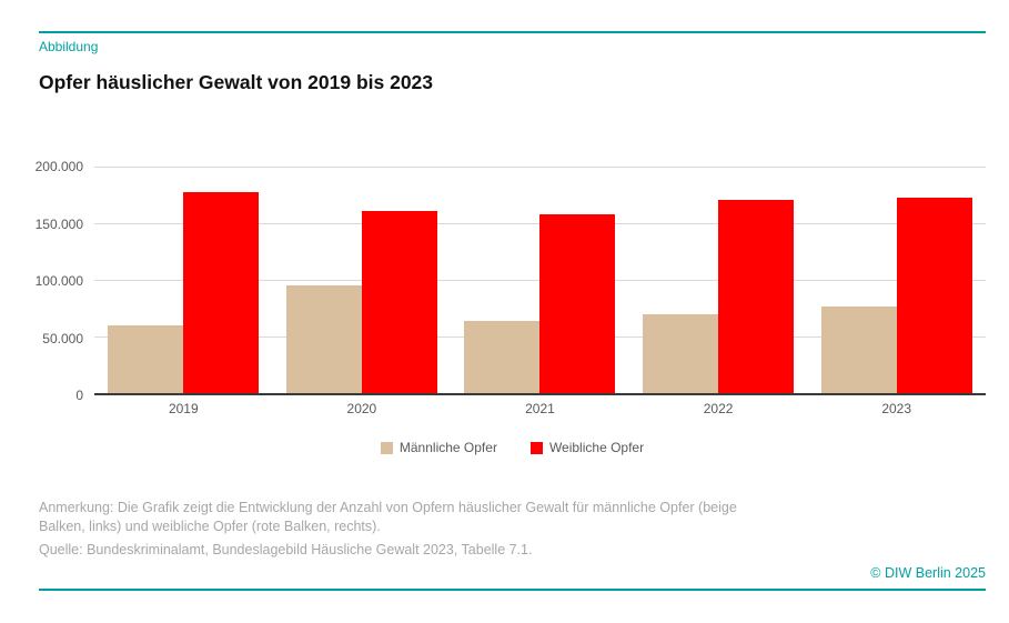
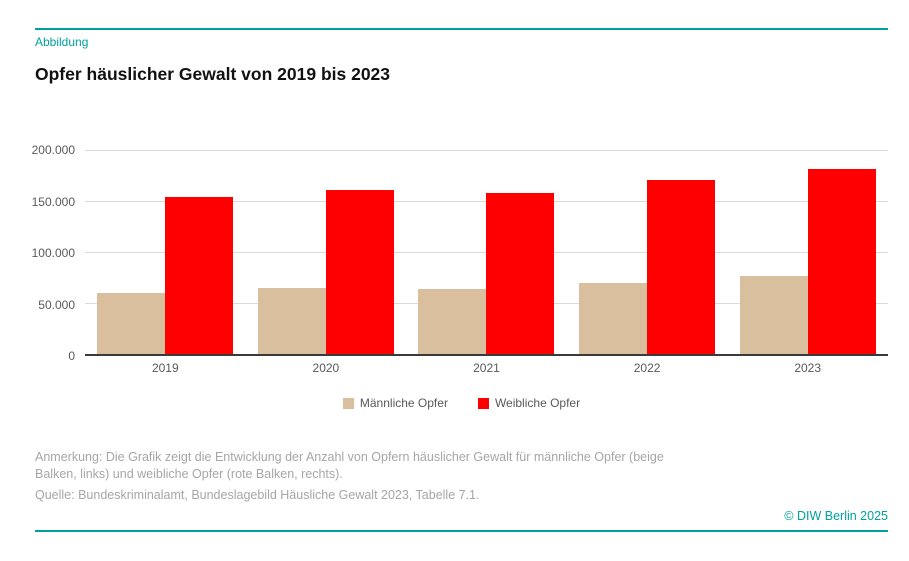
Weibliche Opfer/2019: 177000 -> 154000
Männliche Opfer/2020: 95000 -> 65000
Weibliche Opfer/2023: 173000 -> 181000
